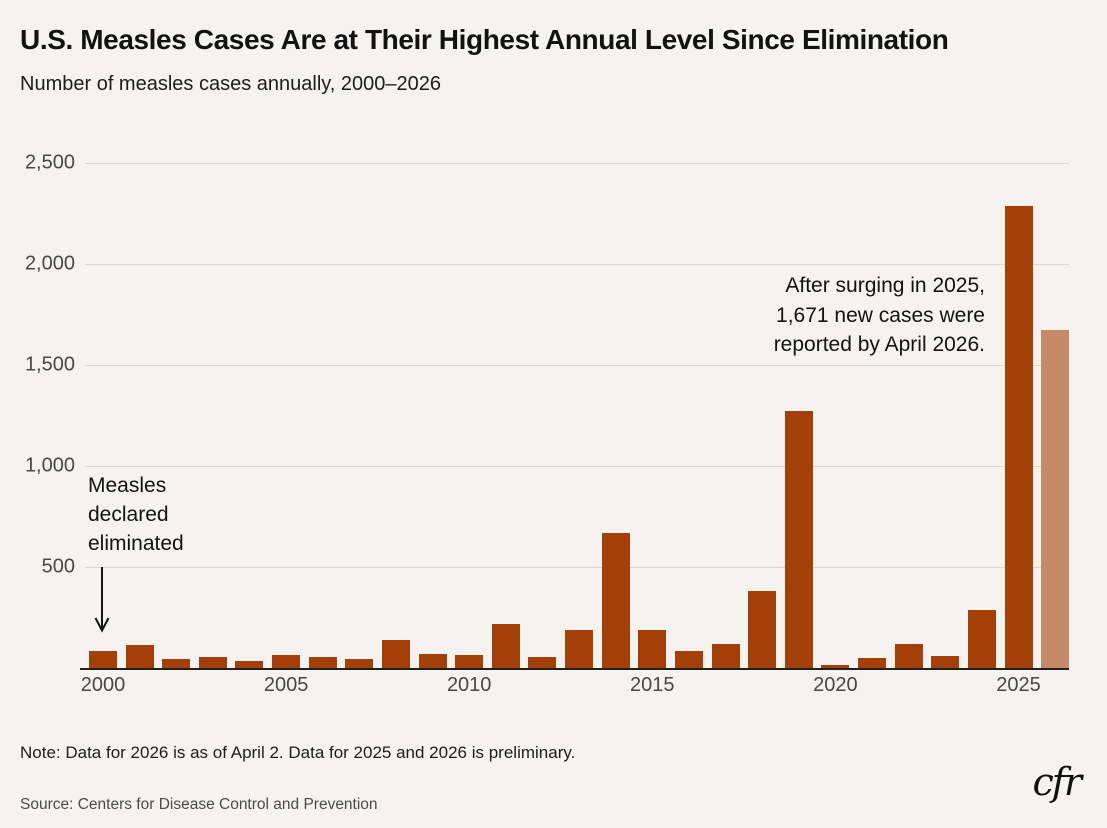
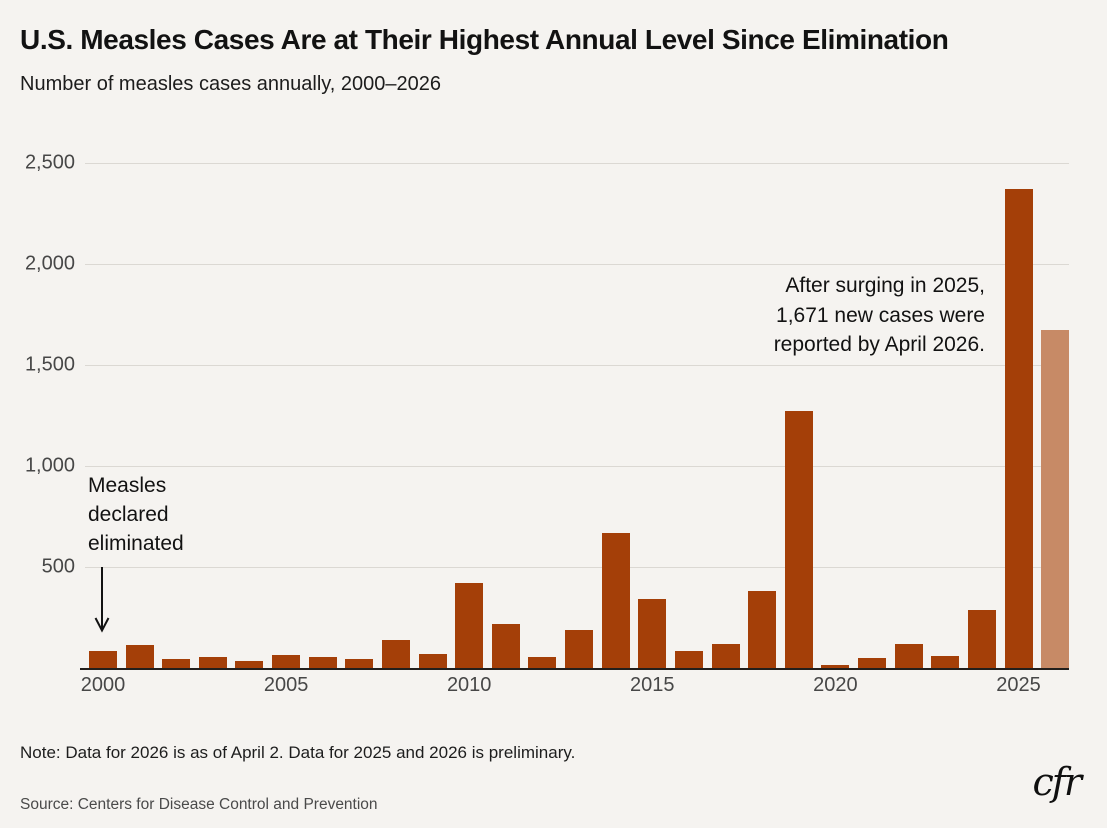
2010: 60 -> 420
2015: 190 -> 340
2025: 2280 -> 2370
